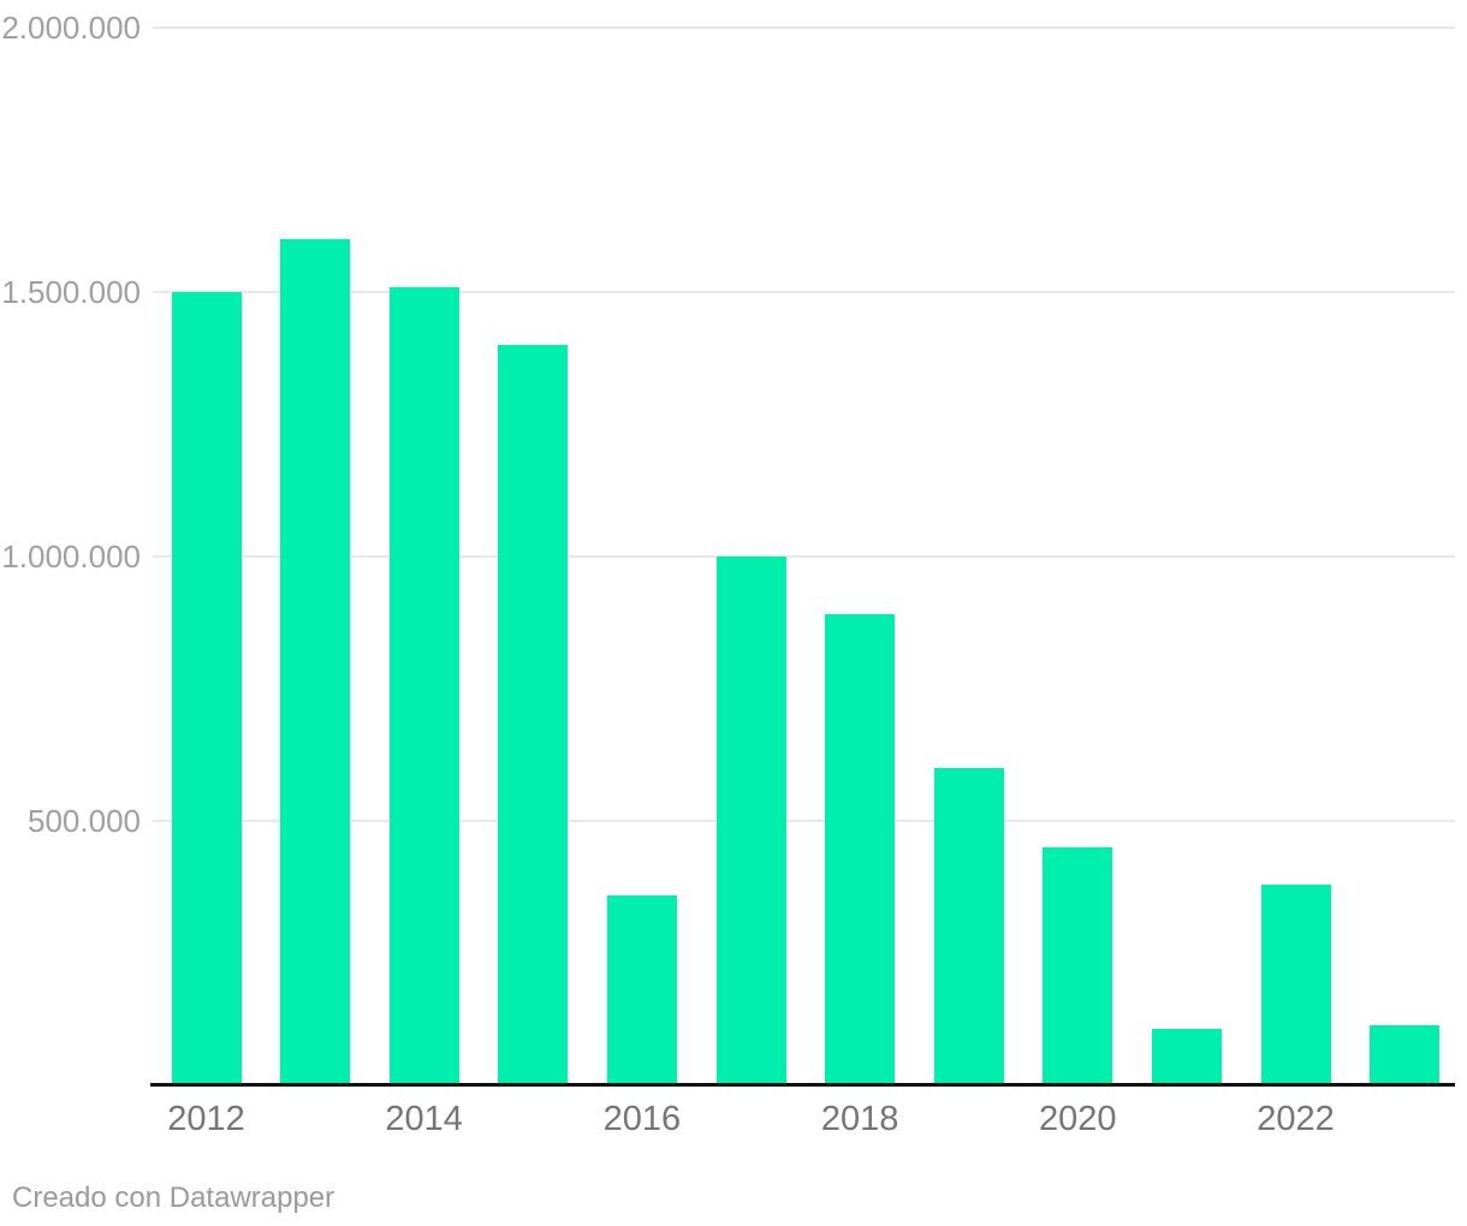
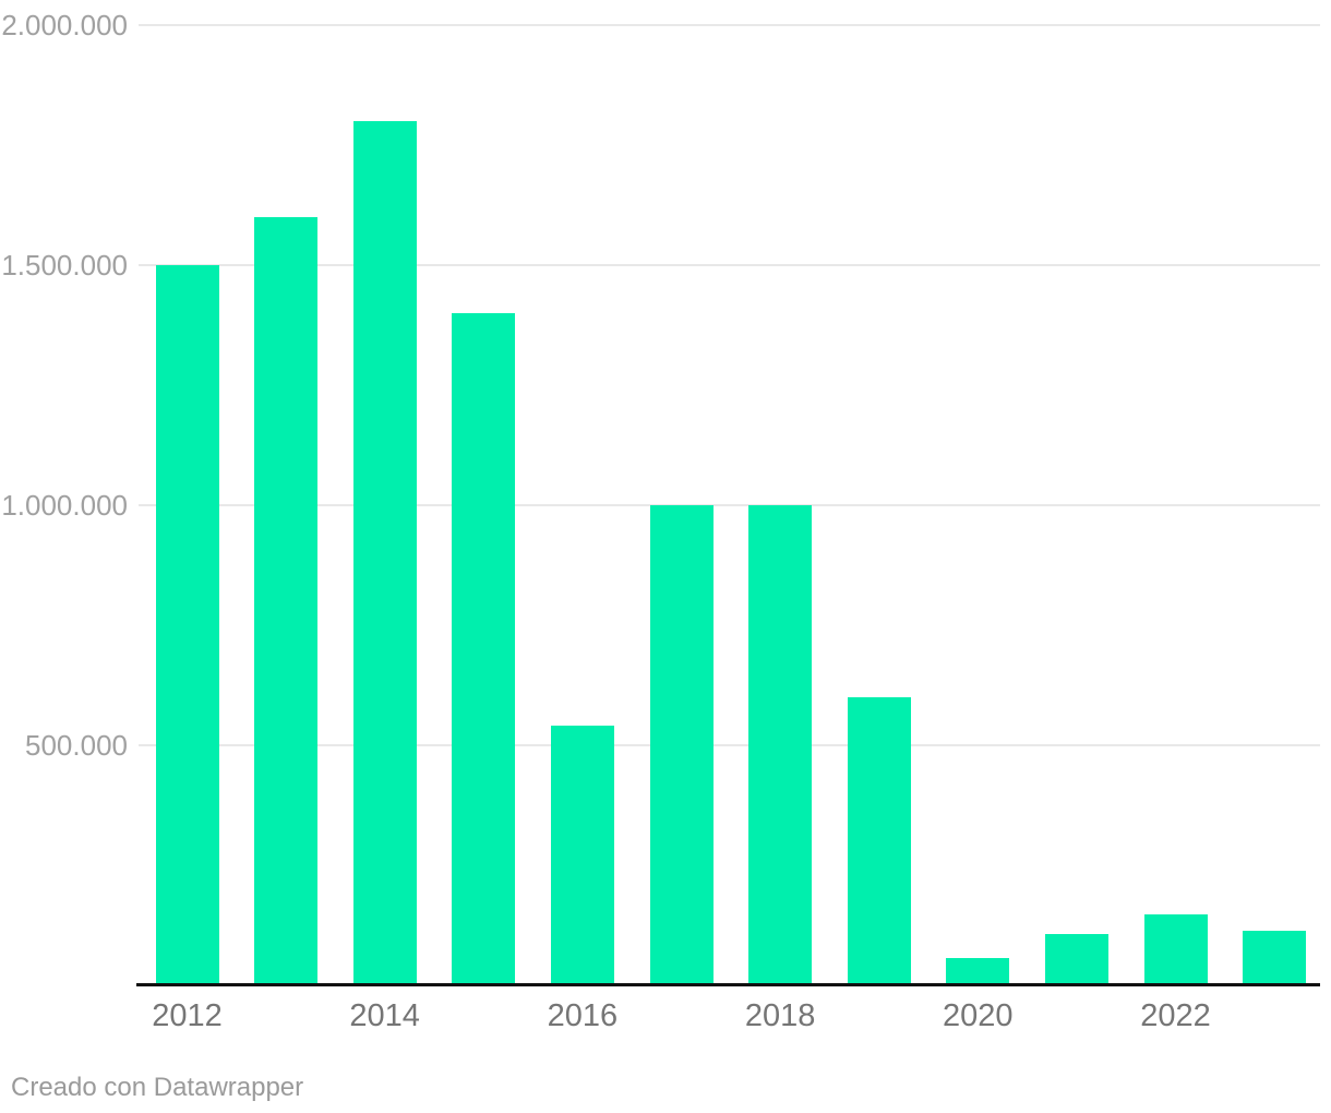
2014: 1510000 -> 1800000
2016: 360000 -> 540000
2018: 890000 -> 1000000
2020: 450000 -> 60000
2022: 380000 -> 150000
